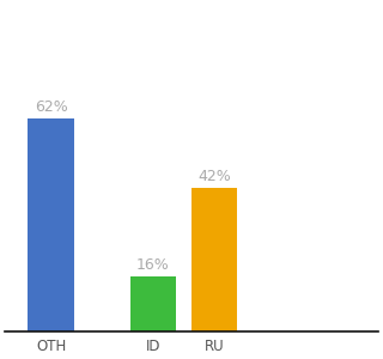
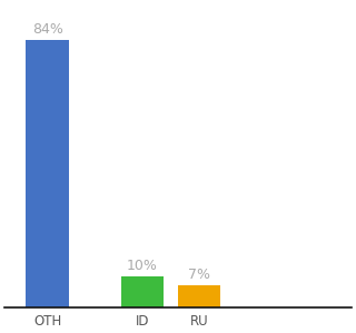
OTH: 62% -> 84%
ID: 16% -> 10%
RU: 42% -> 7%
